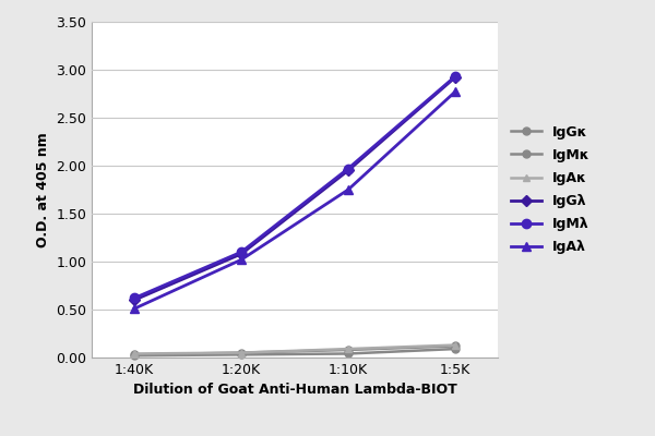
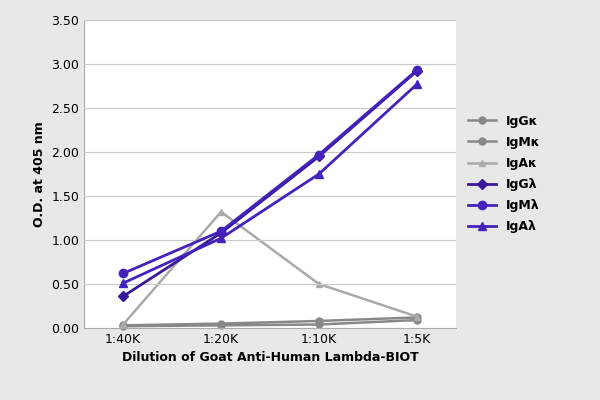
IgGλ/1:40K: 0.60 -> 0.36
IgAκ/1:20K: 0.05 -> 1.32
IgAκ/1:10K: 0.09 -> 0.50
